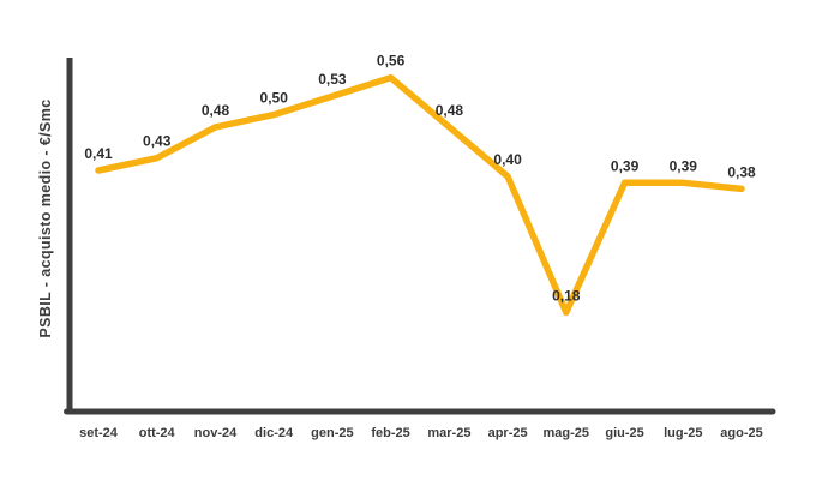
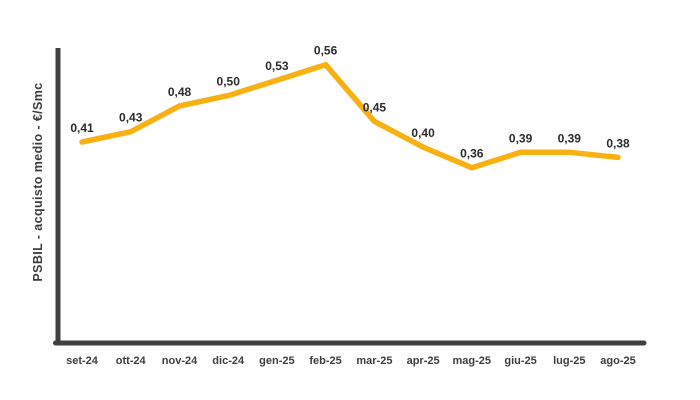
mar-25: 0,48 -> 0,45
mag-25: 0,18 -> 0,36
